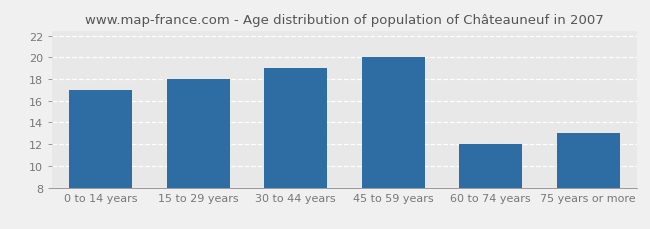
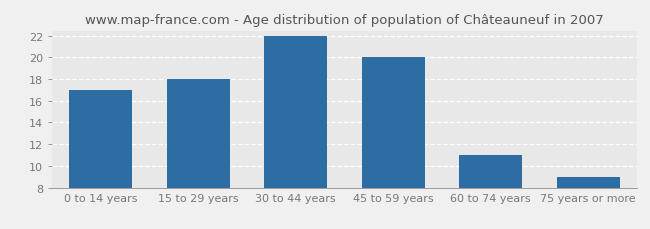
30 to 44 years: 19 -> 22
60 to 74 years: 12 -> 11
75 years or more: 13 -> 9
